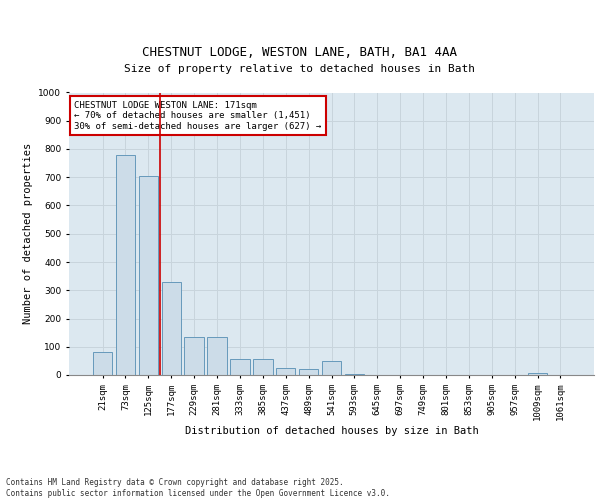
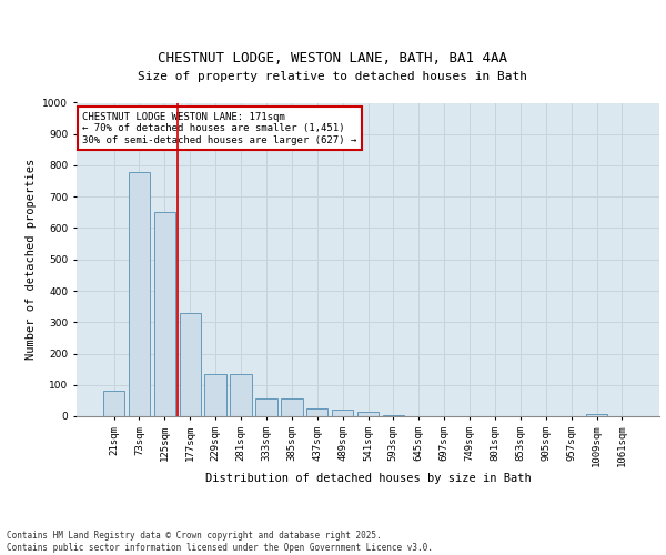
125sqm: 705 -> 650
541sqm: 50 -> 15
